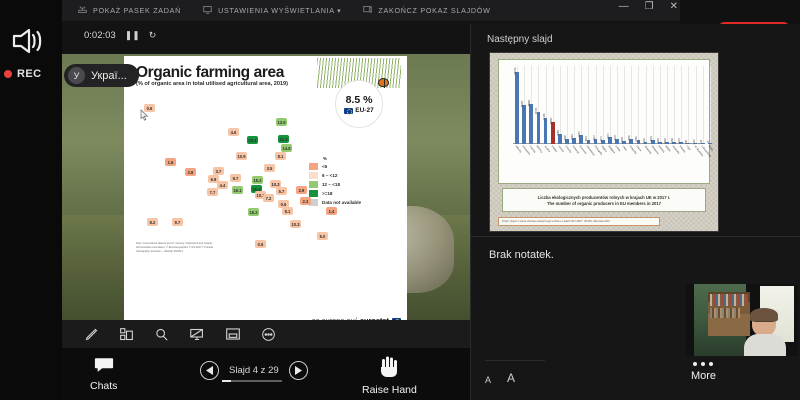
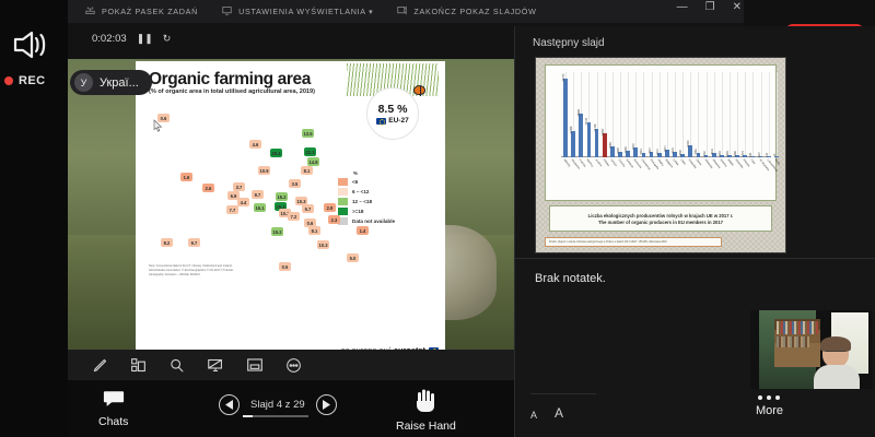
Hiszpania: 36207 -> 21988
Finlandia: 4402 -> 10190
